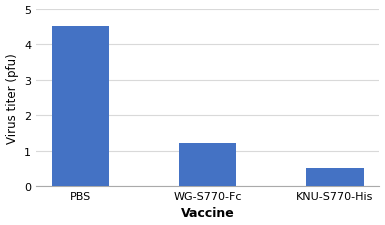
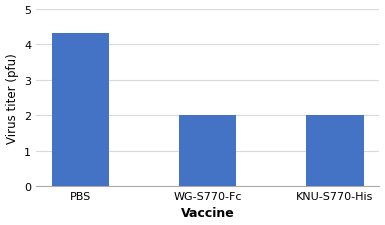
PBS: 4.5 -> 4.3
WG-S770-Fc: 1.2 -> 2.0
KNU-S770-His: 0.5 -> 2.0
